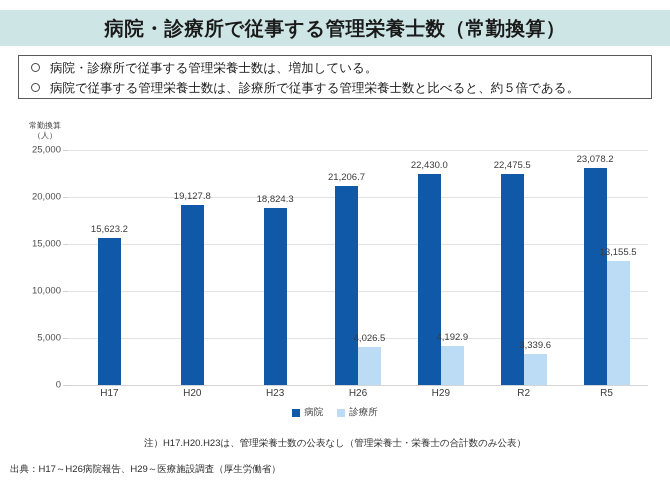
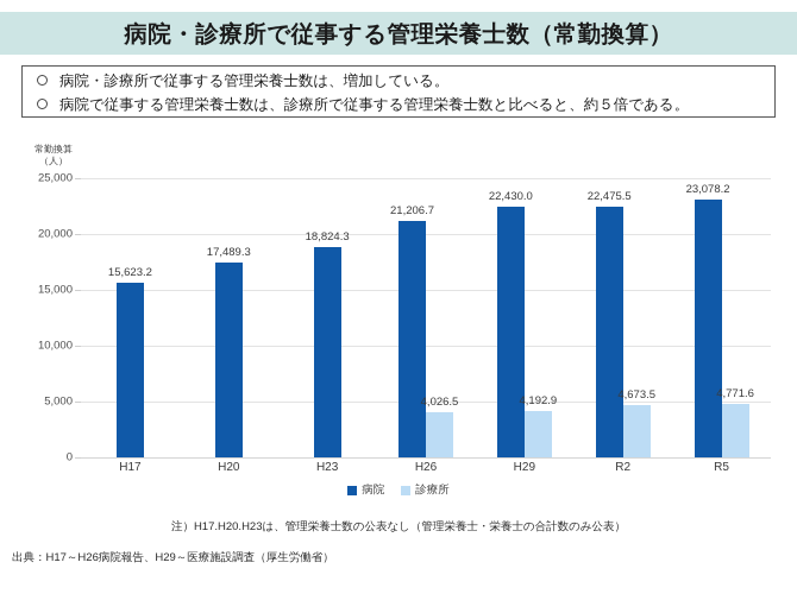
病院/H20: 19,127.8 -> 17,489.3
診療所/R2: 3,339.6 -> 4,673.5
診療所/R5: 13,155.5 -> 4,771.6
